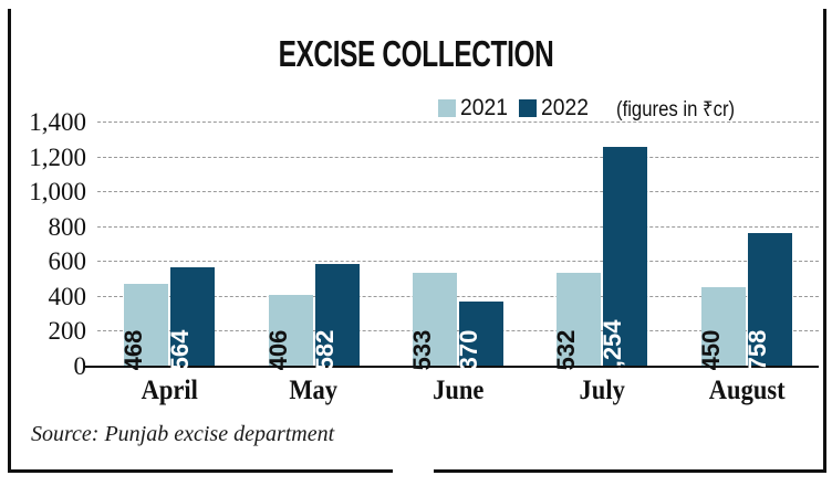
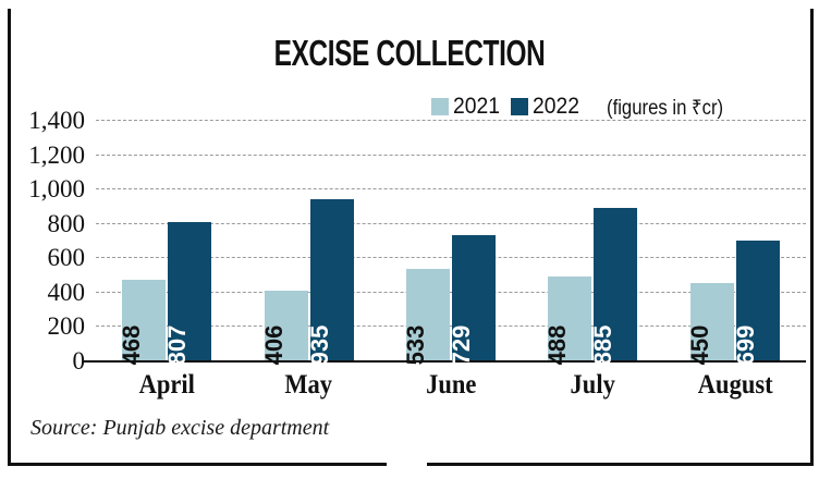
2022/April: 564 -> 807
2022/May: 582 -> 935
2022/June: 370 -> 729
2021/July: 532 -> 488
2022/July: 1,254 -> 885
2022/August: 758 -> 699
